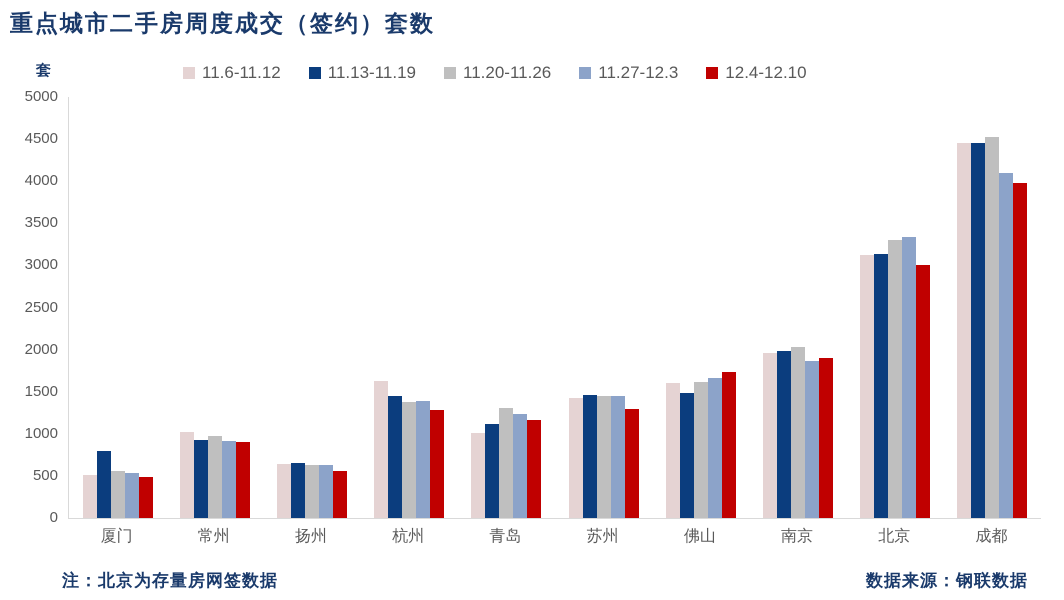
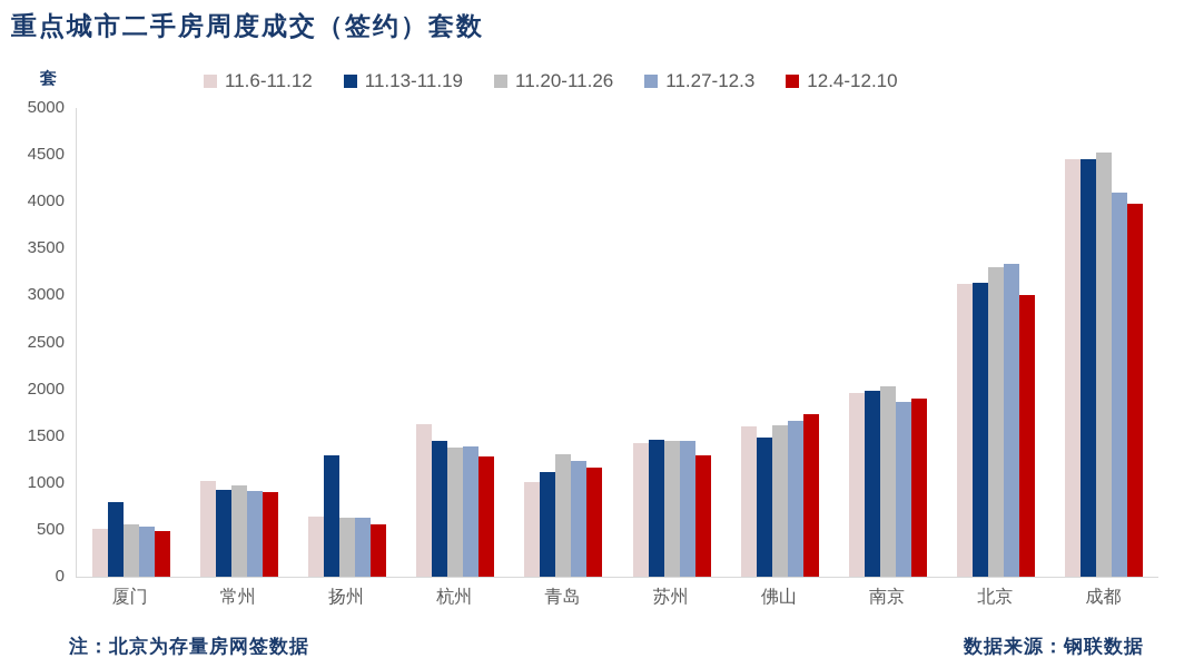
11.13-11.19/扬州: 600 -> 1300
